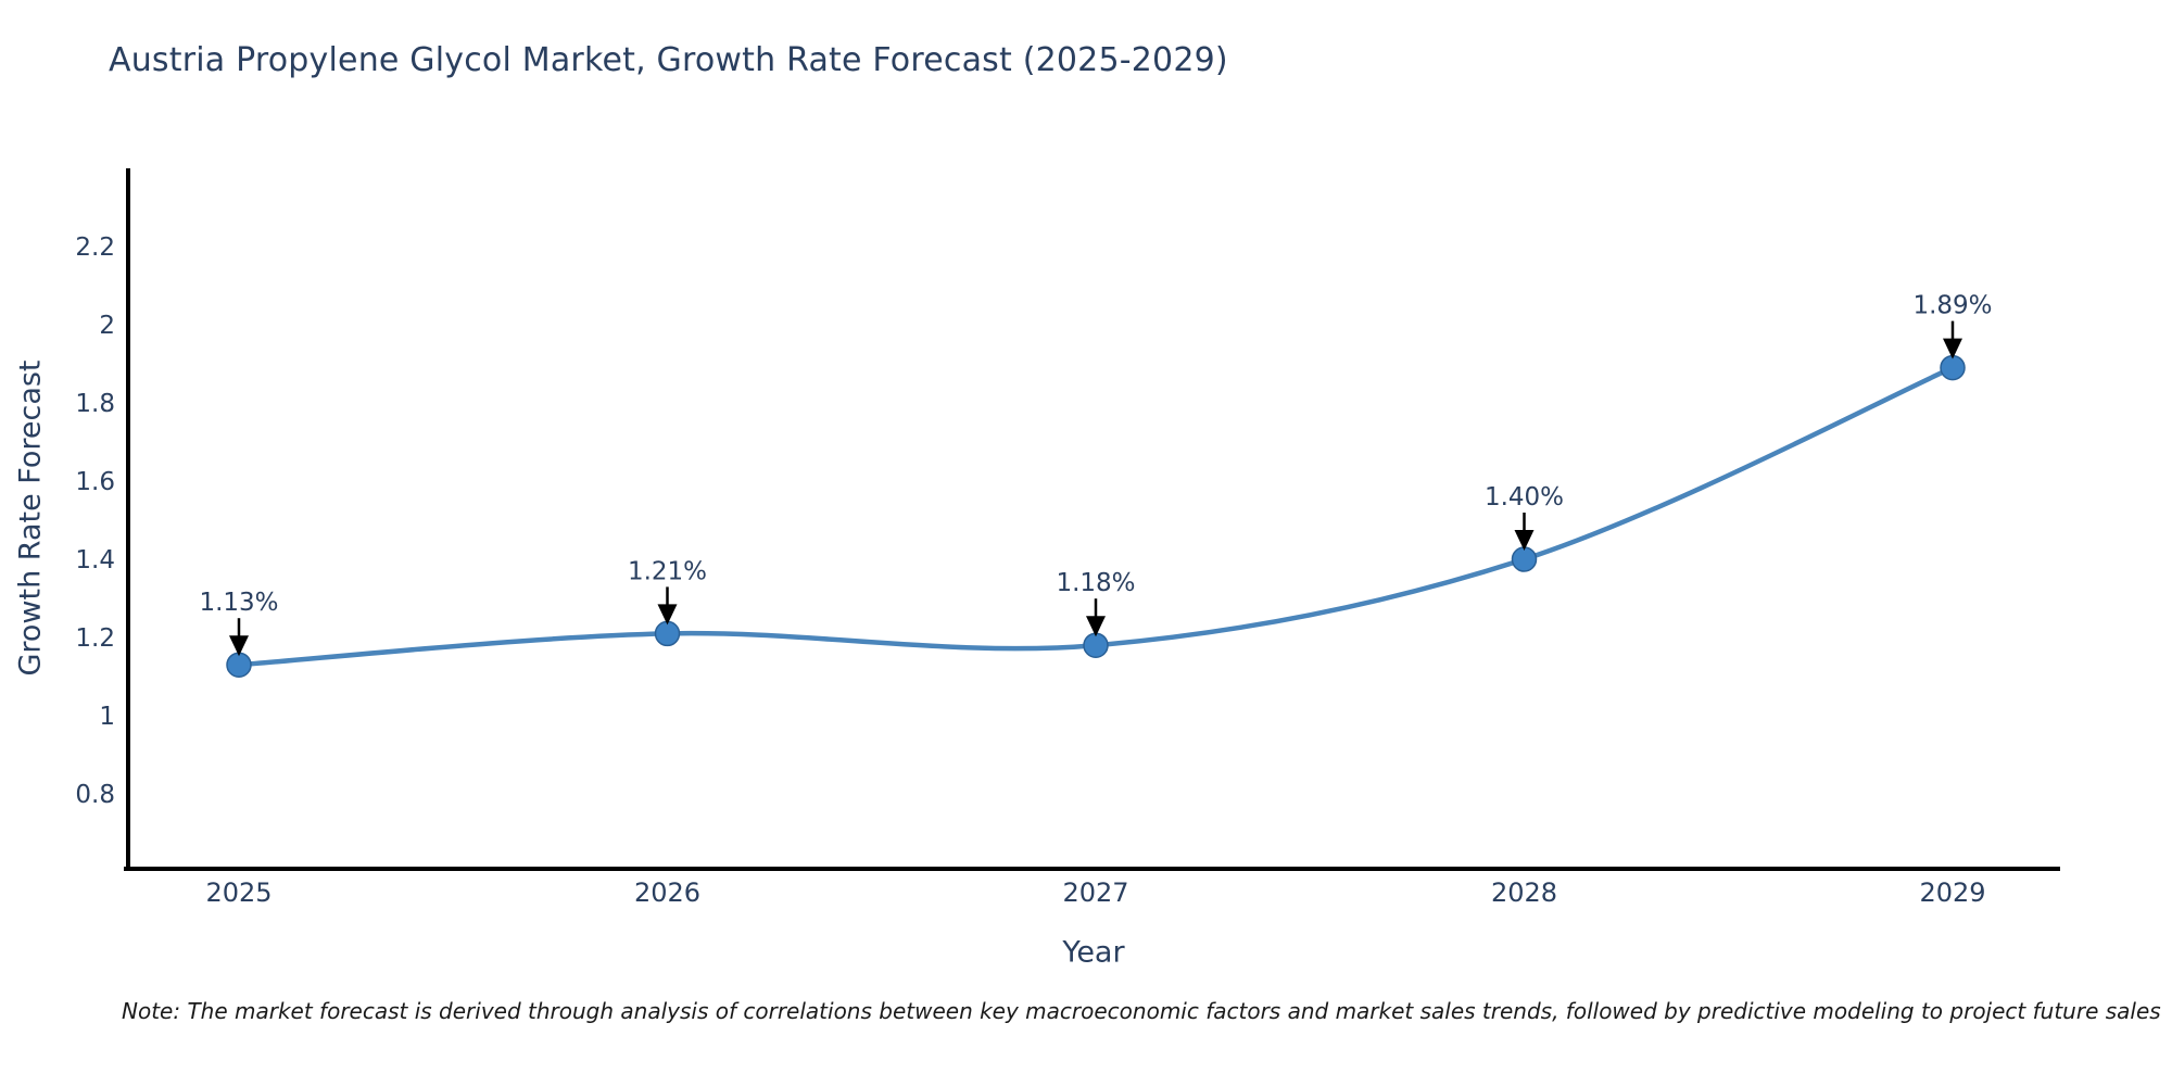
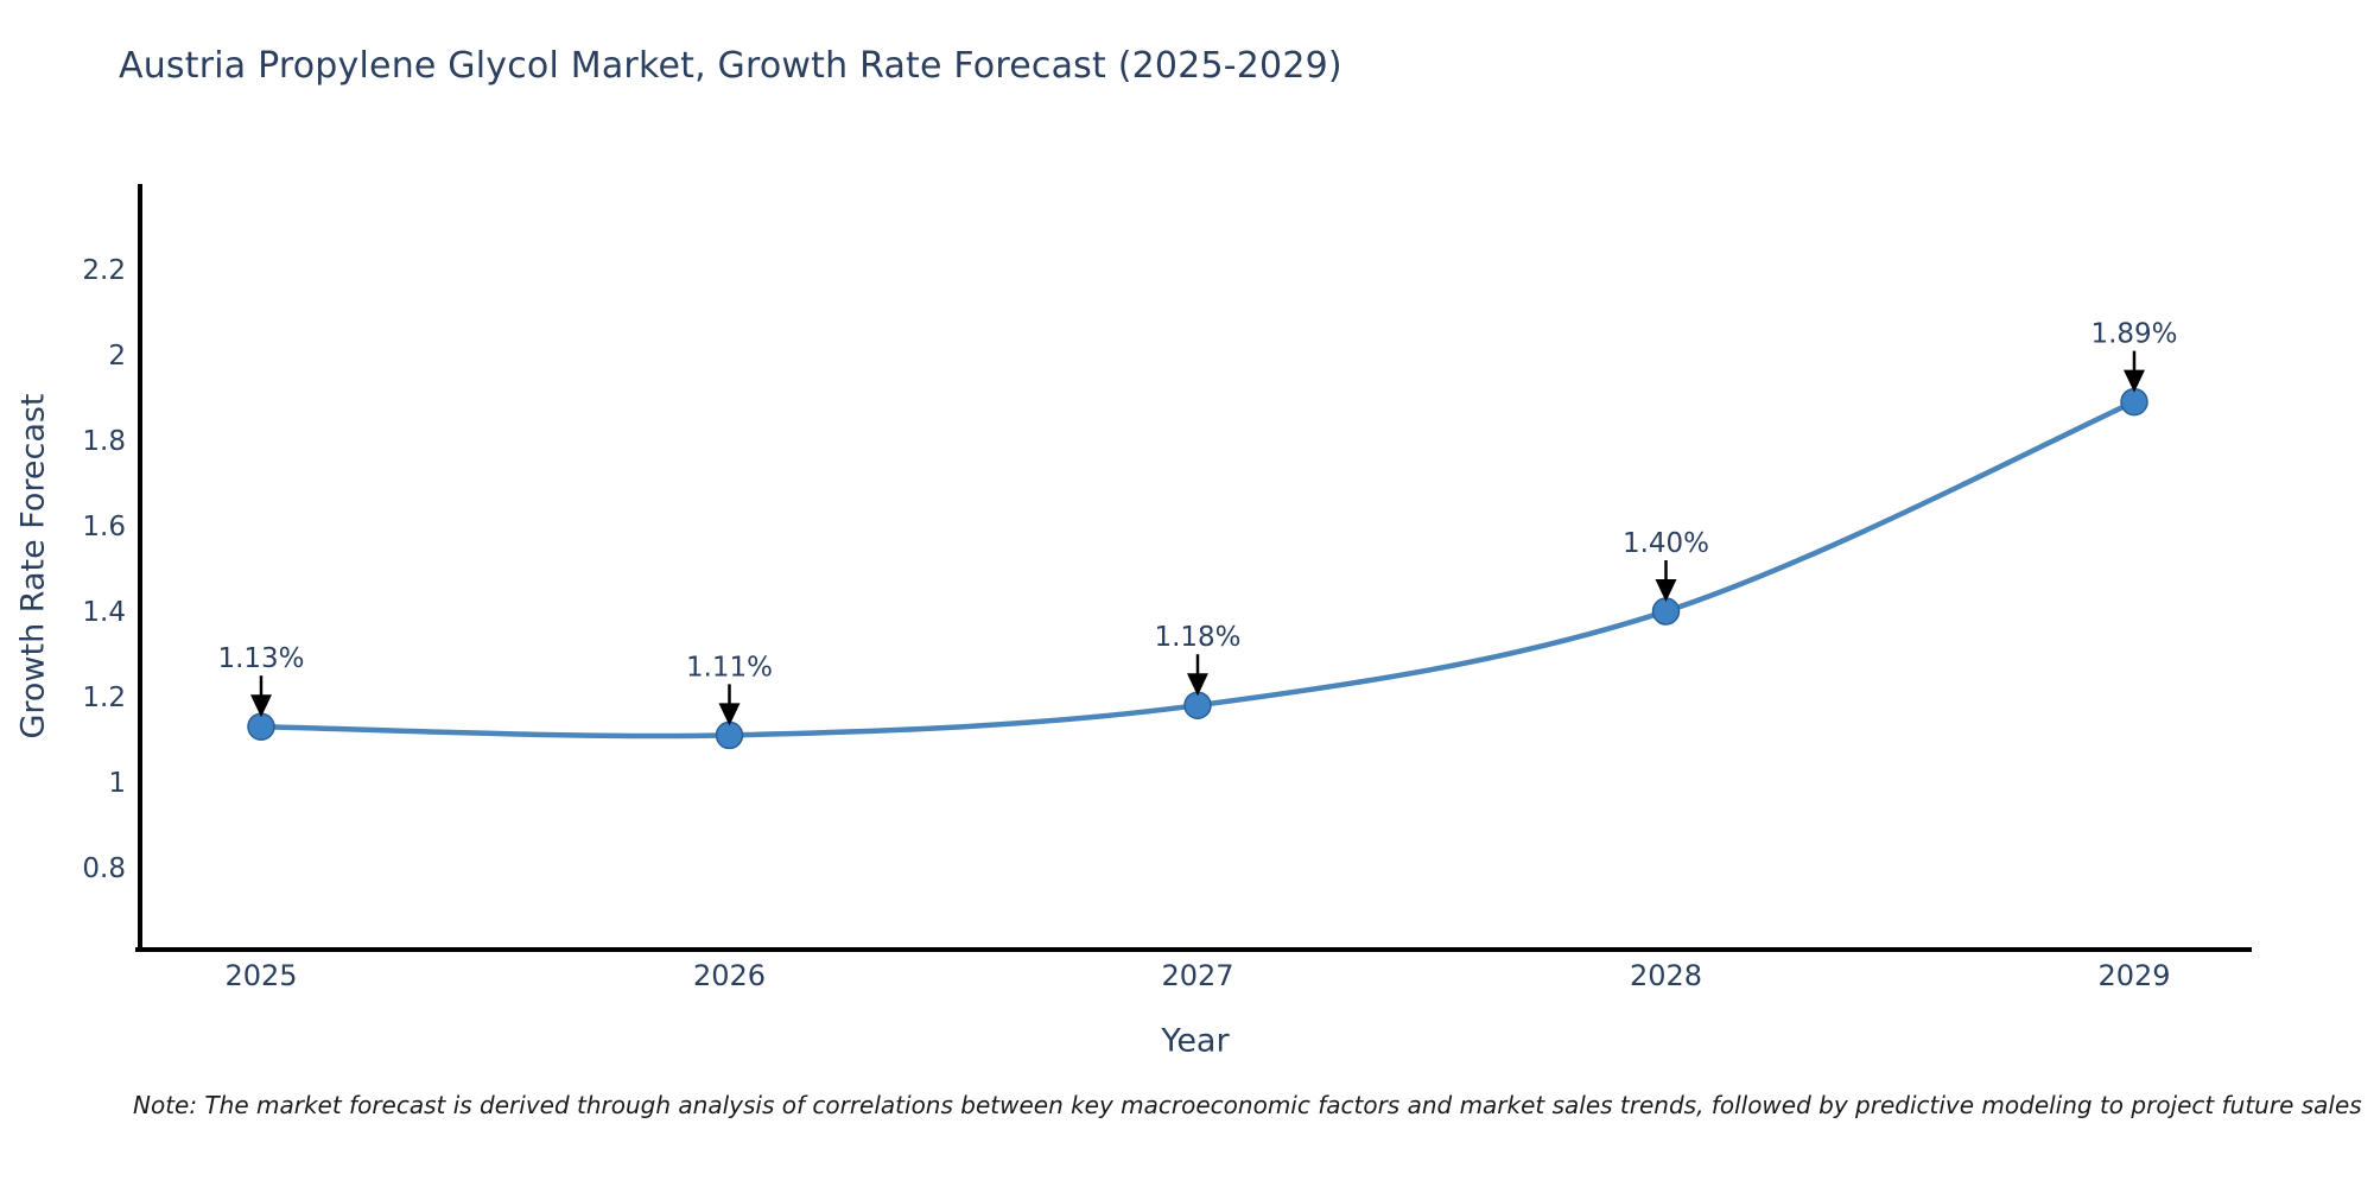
2026: 1.21% -> 1.11%
